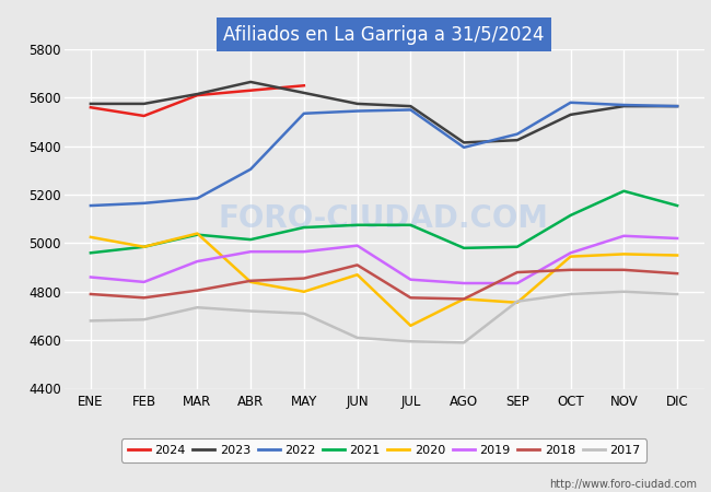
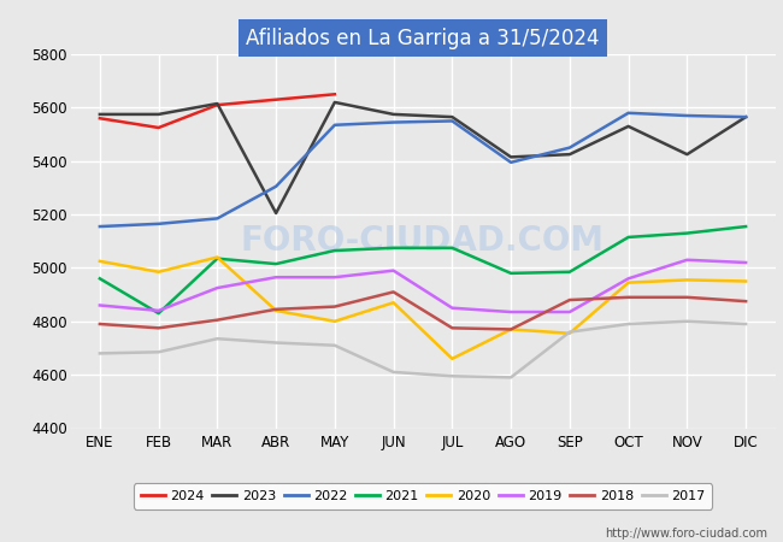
2021/FEB: 4985 -> 4830
2023/ABR: 5665 -> 5205
2023/NOV: 5565 -> 5425
2021/NOV: 5215 -> 5130
